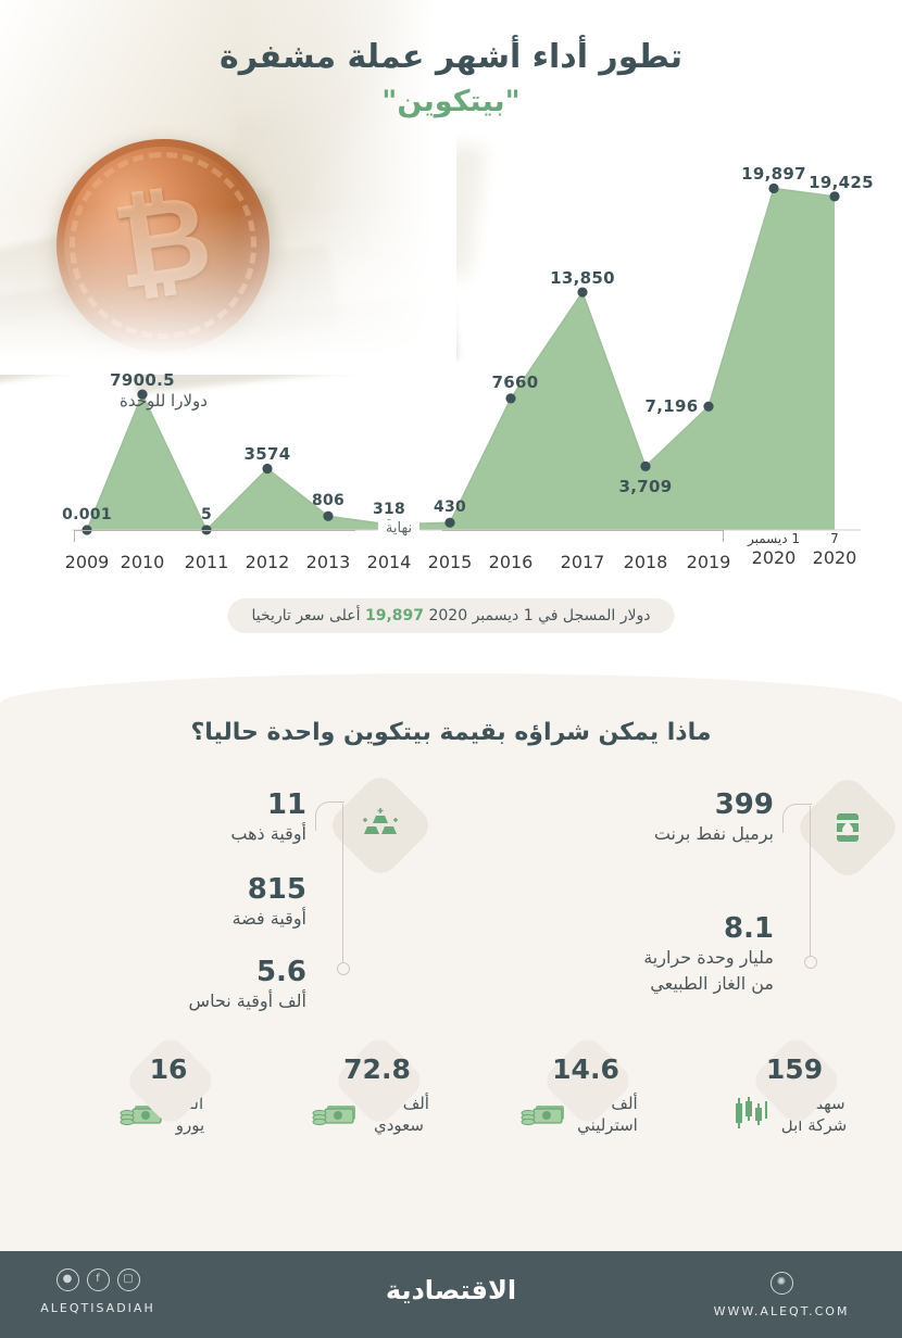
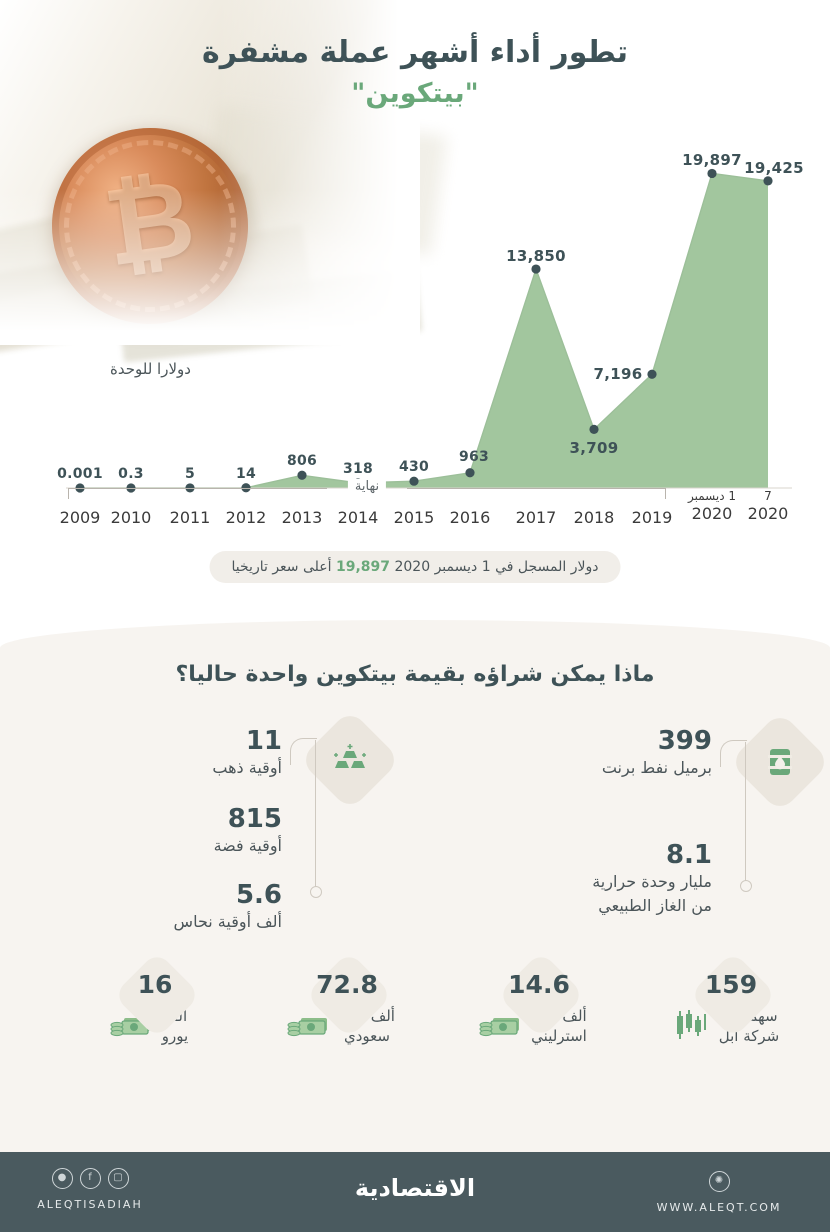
2010: 7900.5 -> 0.3
2012: 3574 -> 14
2016: 7660 -> 963
